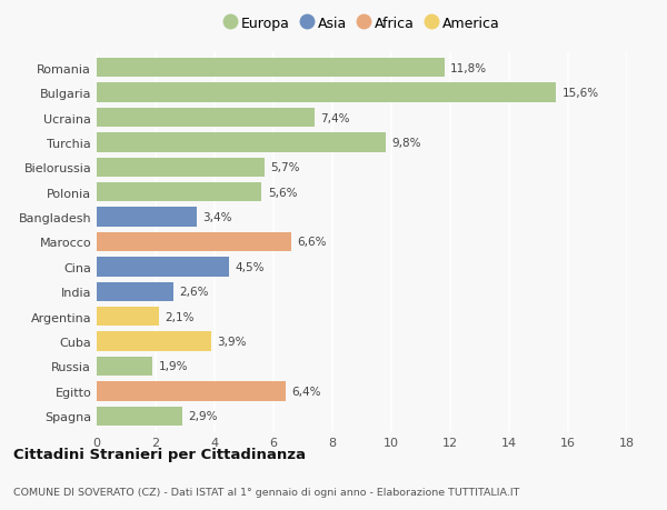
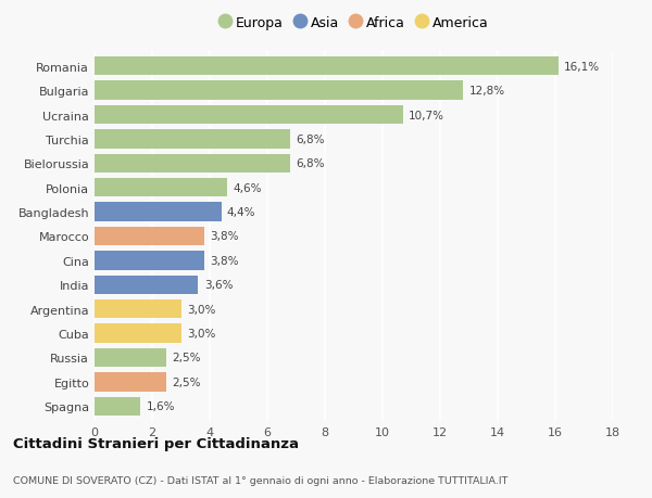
Romania: 11,8% -> 16,1%
Bulgaria: 15,6% -> 12,8%
Ucraina: 7,4% -> 10,7%
Turchia: 9,8% -> 6,8%
Bielorussia: 5,7% -> 6,8%
Polonia: 5,6% -> 4,6%
Bangladesh: 3,4% -> 4,4%
Marocco: 6,6% -> 3,8%
Cina: 4,5% -> 3,8%
India: 2,6% -> 3,6%
Argentina: 2,1% -> 3,0%
Cuba: 3,9% -> 3,0%
Russia: 1,9% -> 2,5%
Egitto: 6,4% -> 2,5%
Spagna: 2,9% -> 1,6%
